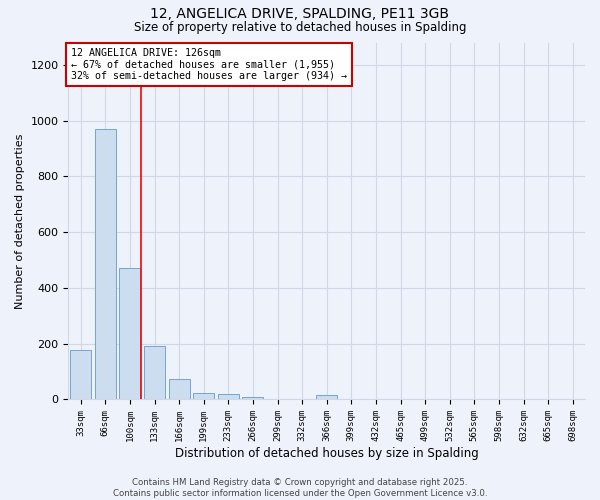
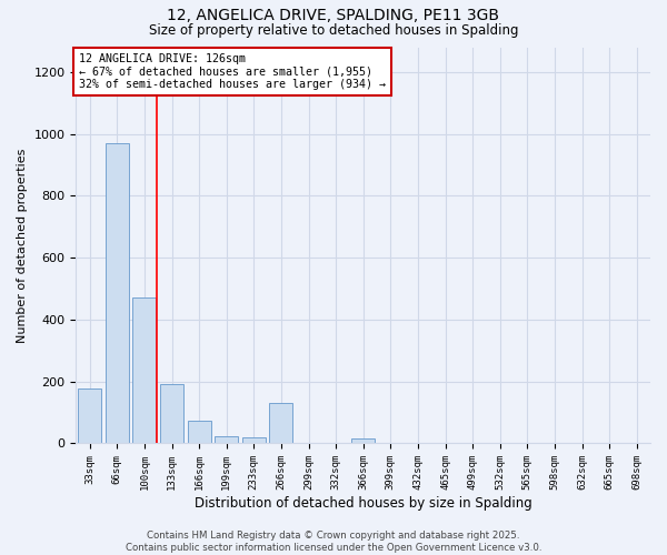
266sqm: 10 -> 130
